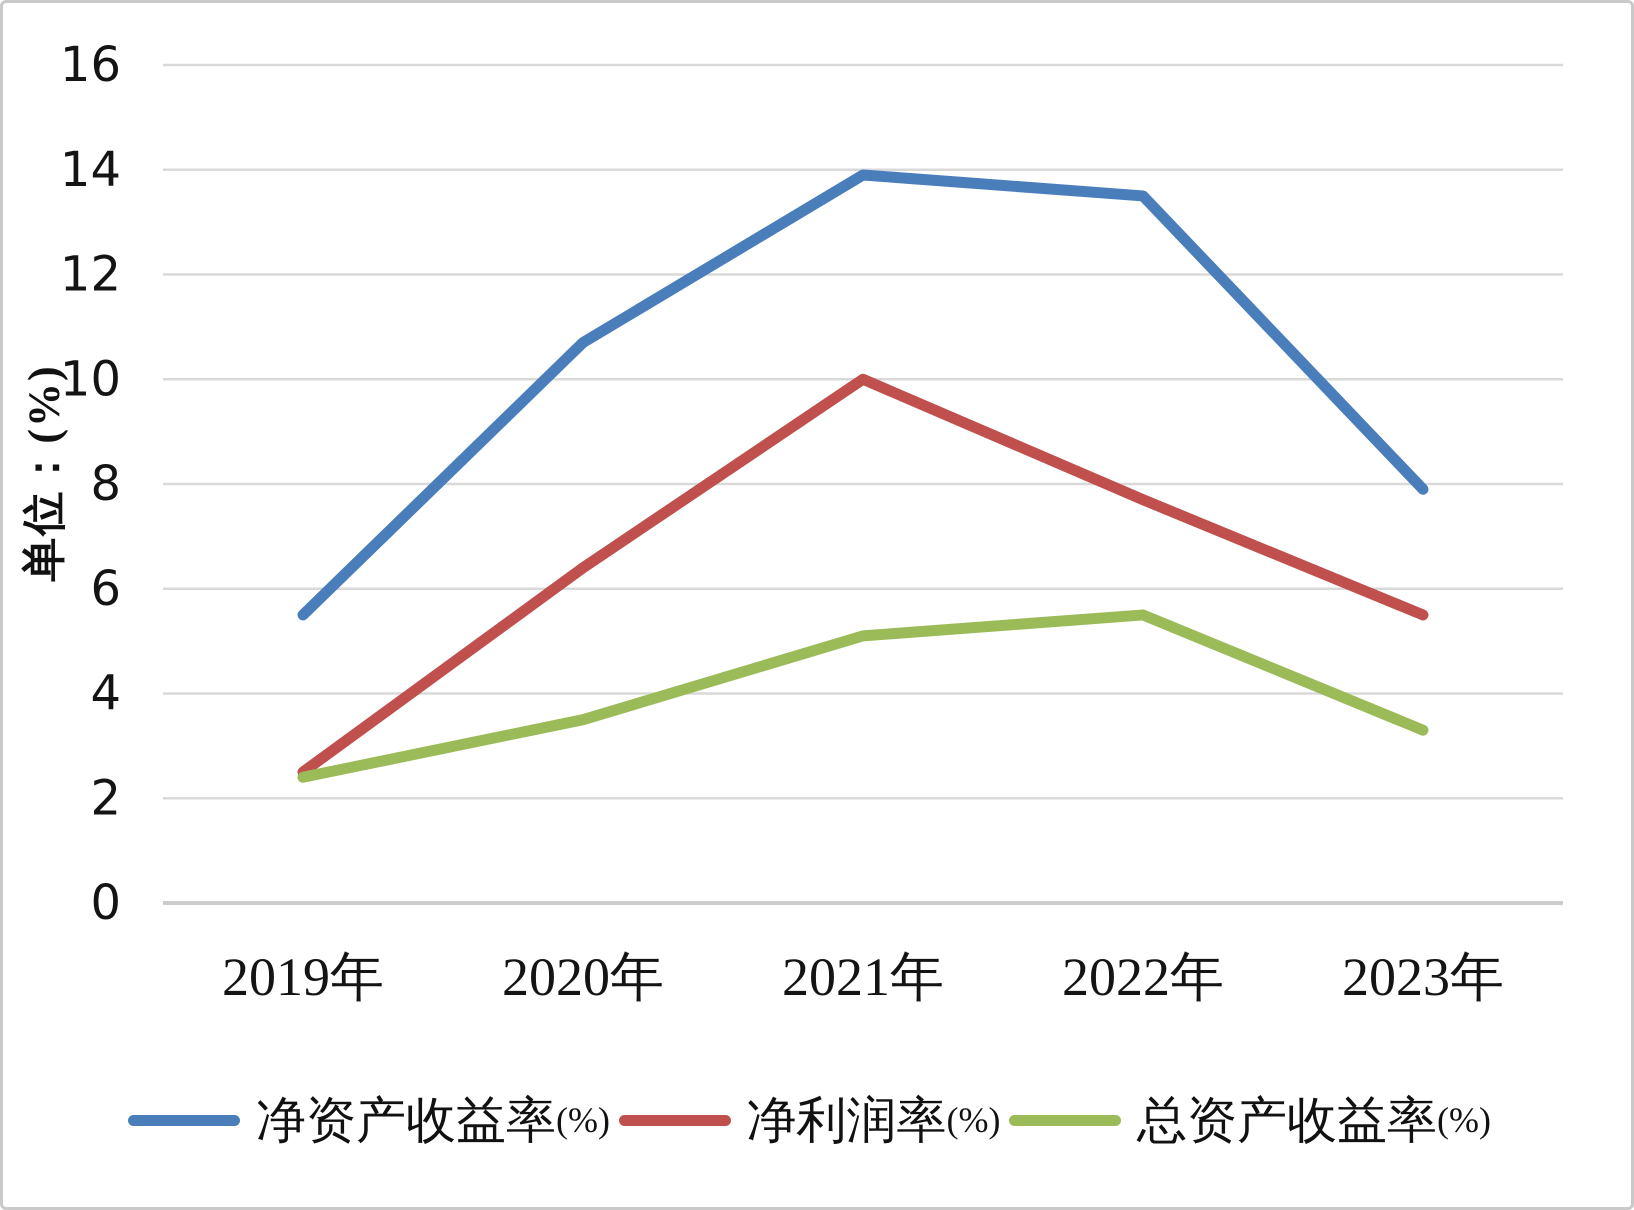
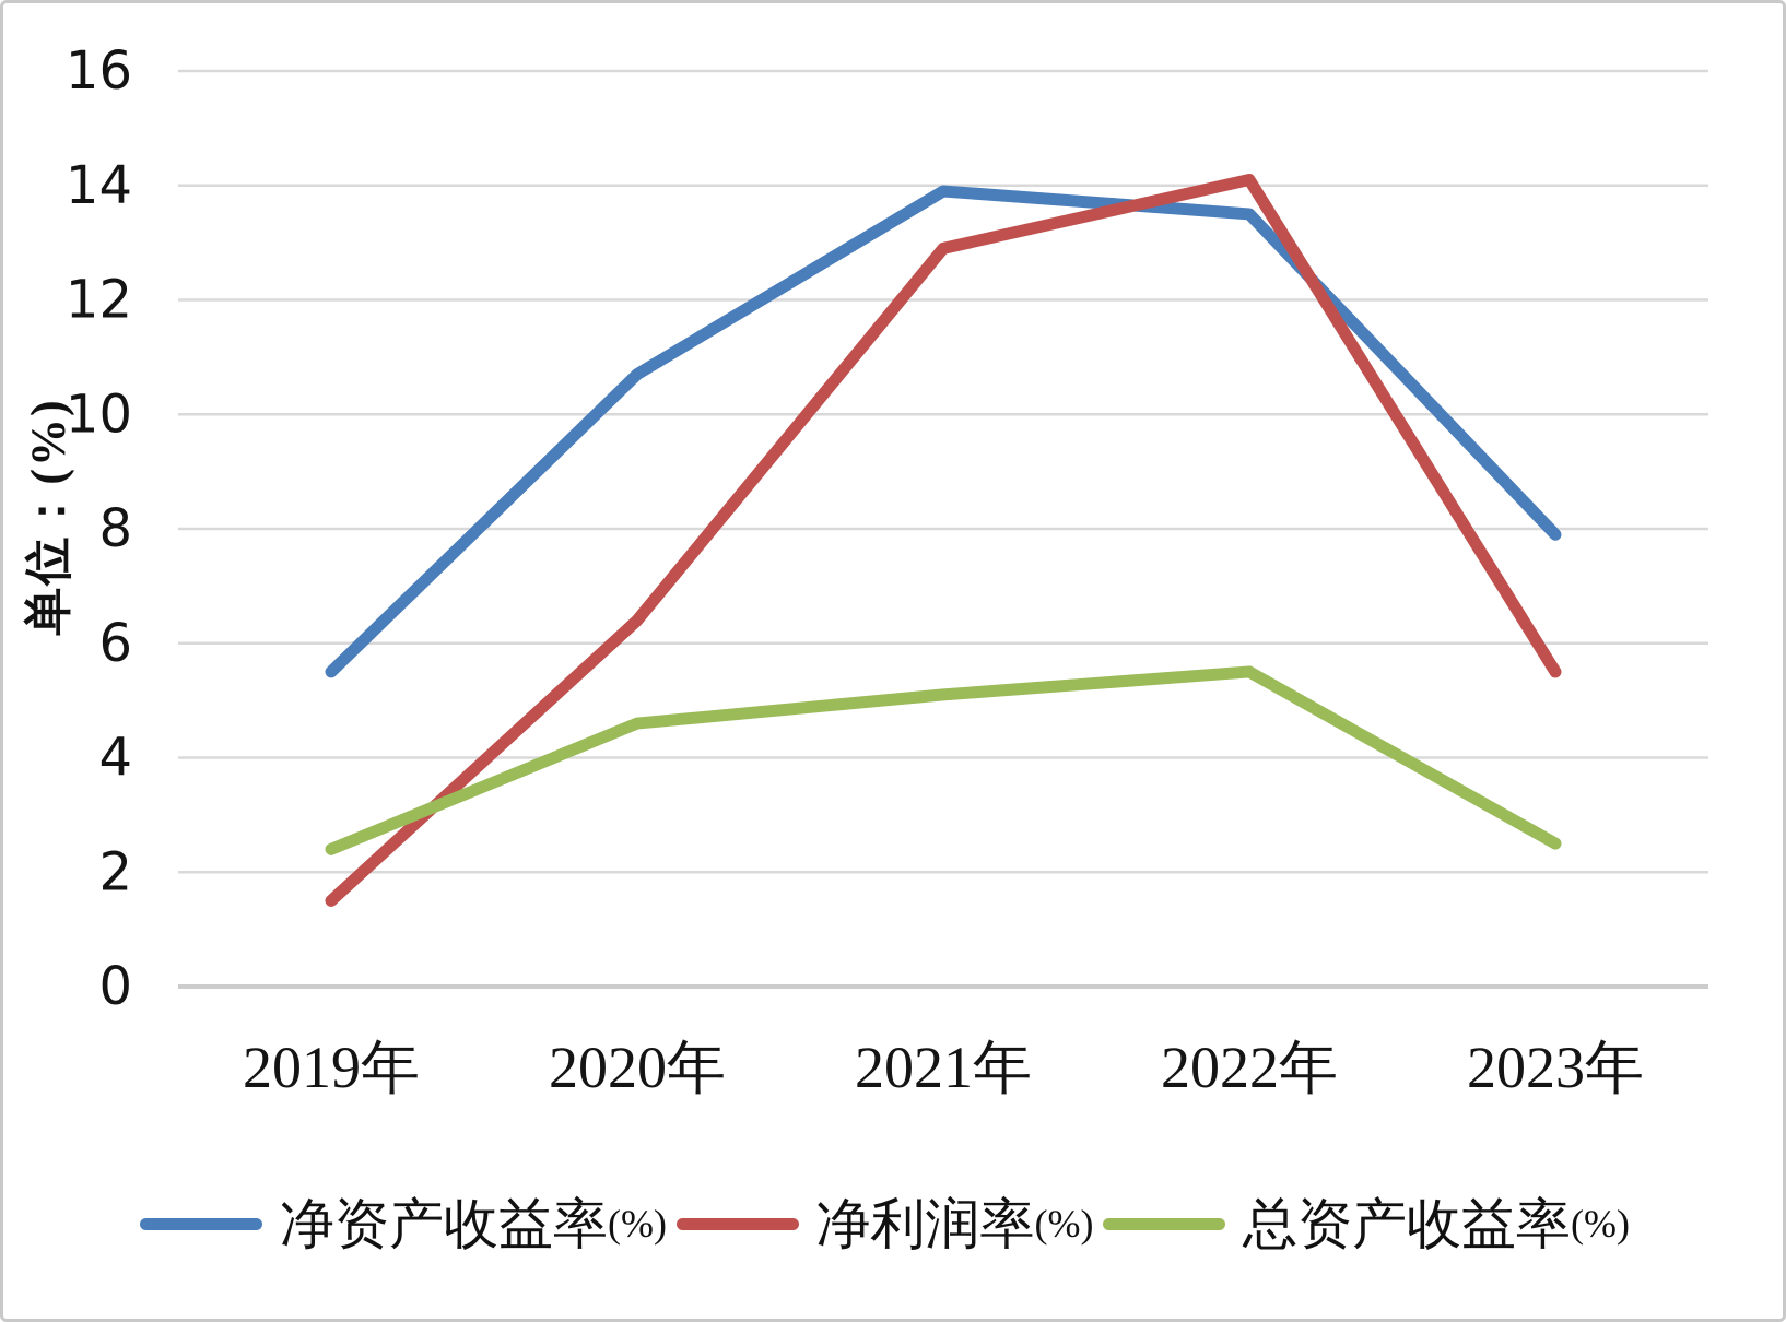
净利润率/2019年: 2.5 -> 1.5
总资产收益率/2020年: 3.5 -> 4.6
净利润率/2021年: 10.0 -> 12.9
净利润率/2022年: 7.7 -> 14.1
总资产收益率/2023年: 3.3 -> 2.5
